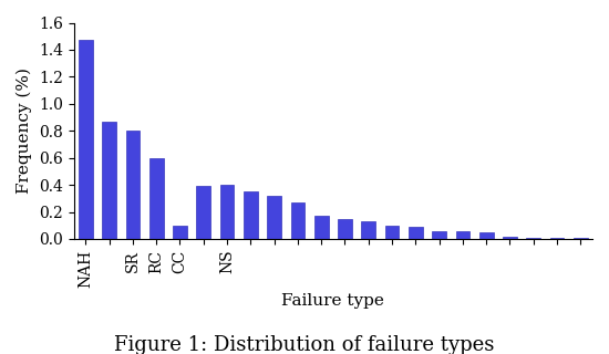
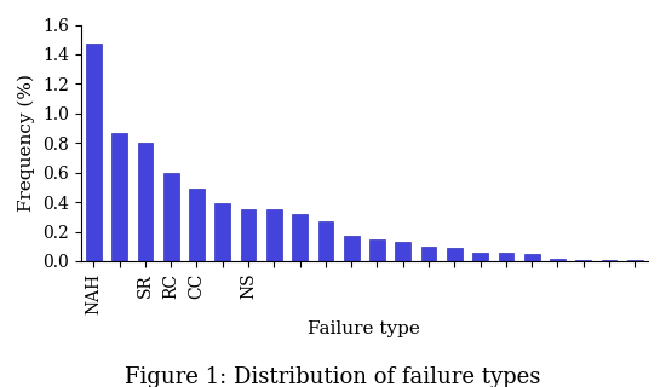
CC: 0.10 -> 0.49
NS: 0.40 -> 0.35
